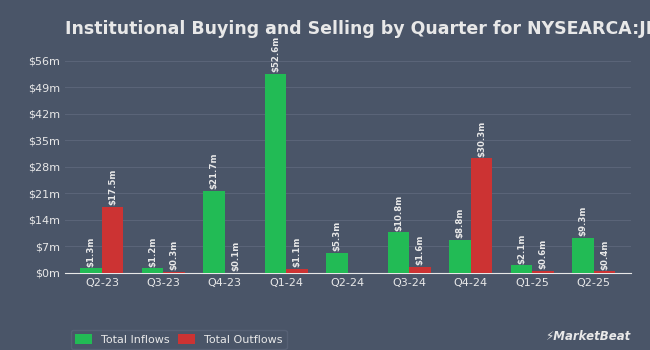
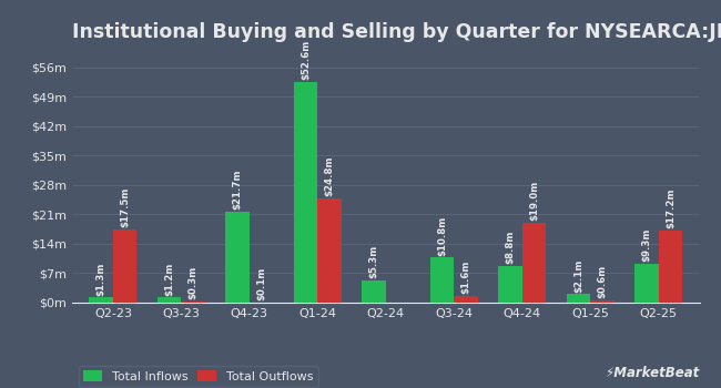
Total Outflows/Q1-24: $1.1m -> $24.8m
Total Outflows/Q4-24: $30.3m -> $19.0m
Total Outflows/Q2-25: $0.4m -> $17.2m
